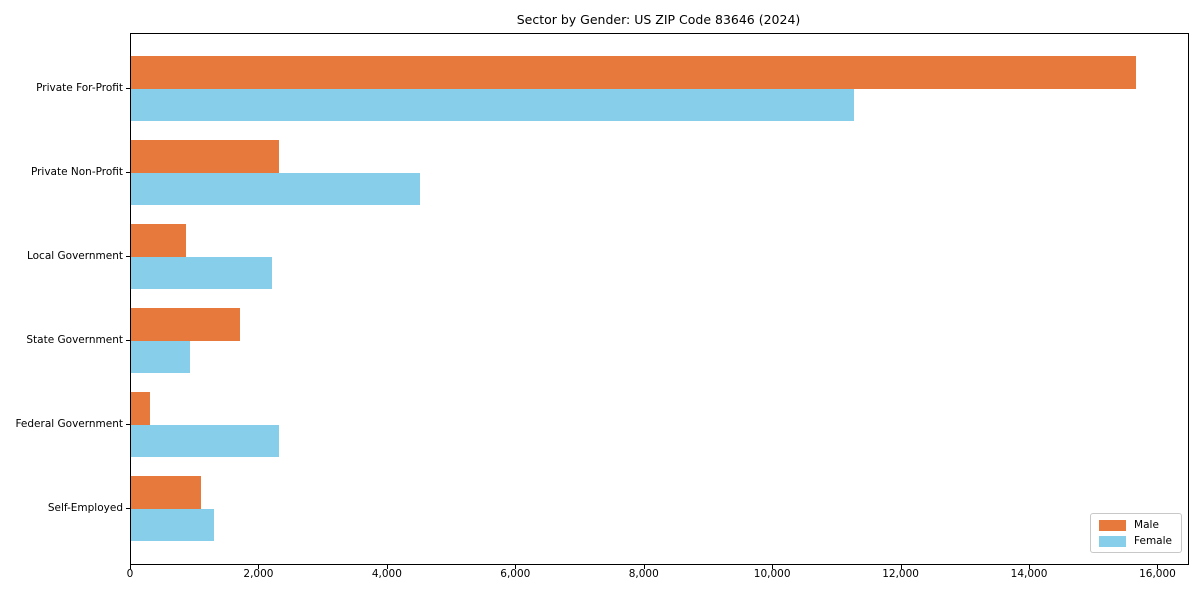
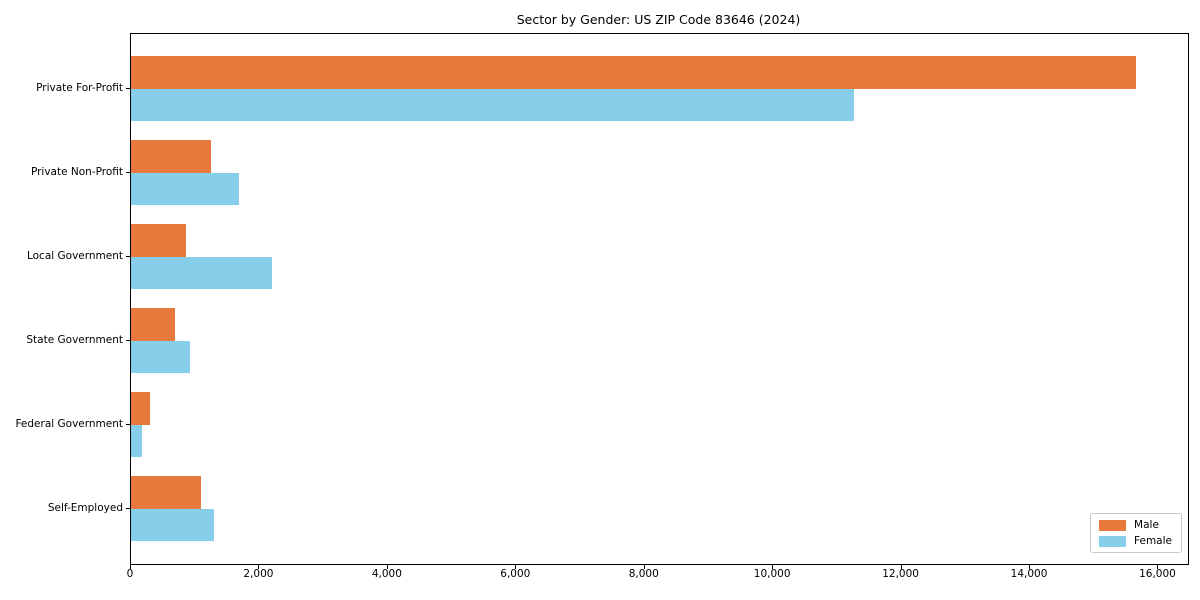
Male/Private Non-Profit: 2300 -> 1200
Female/Private Non-Profit: 4500 -> 1700
Male/State Government: 1700 -> 700
Female/Federal Government: 2300 -> 200
